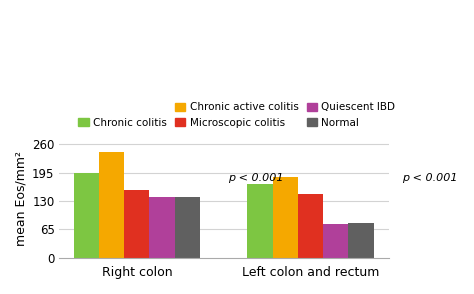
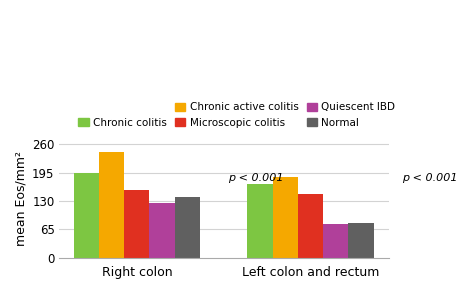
Quiescent IBD/Right colon: 140 -> 125
